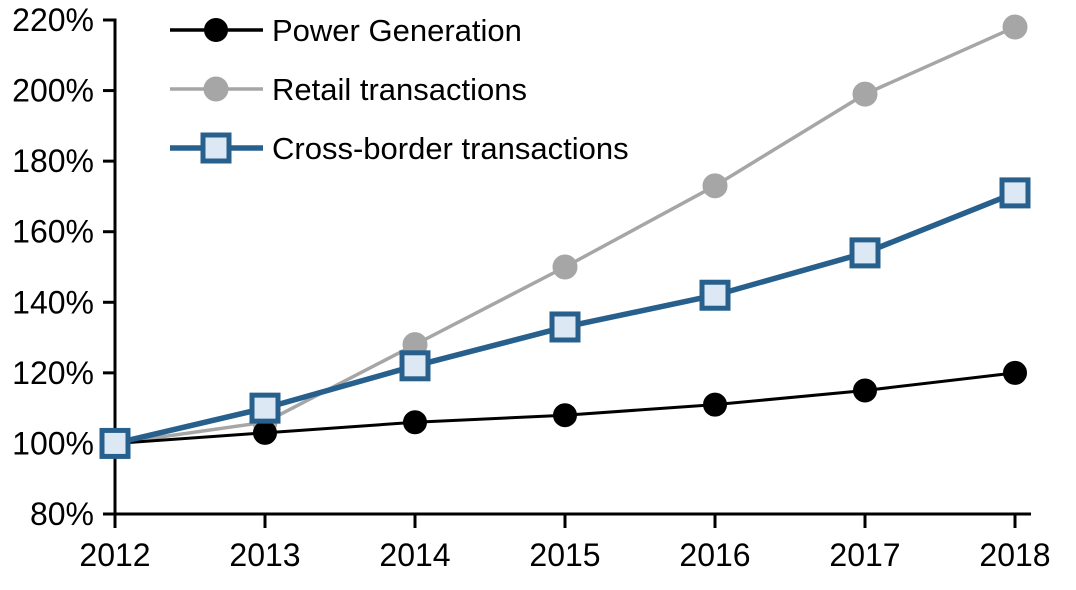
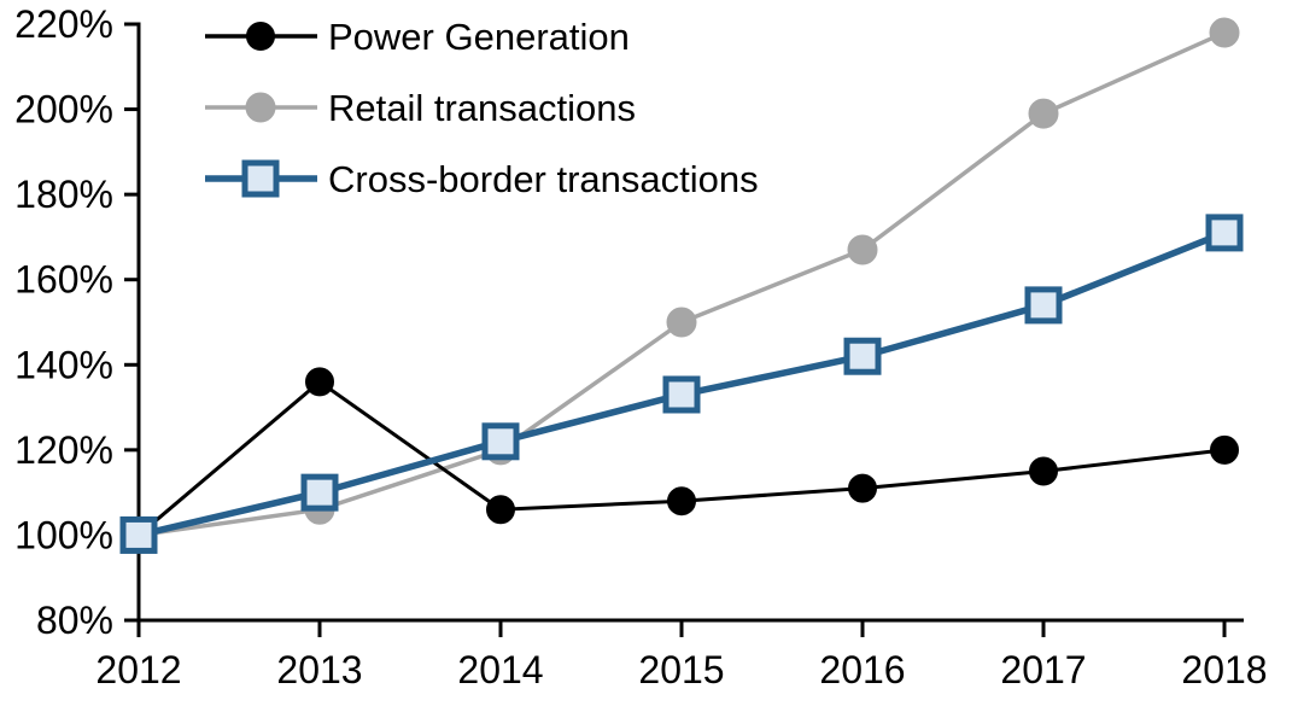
Power Generation/2013: 103% -> 136%
Retail transactions/2014: 128% -> 120%
Retail transactions/2016: 173% -> 167%
